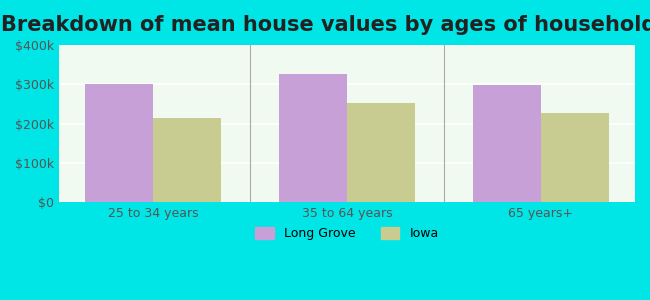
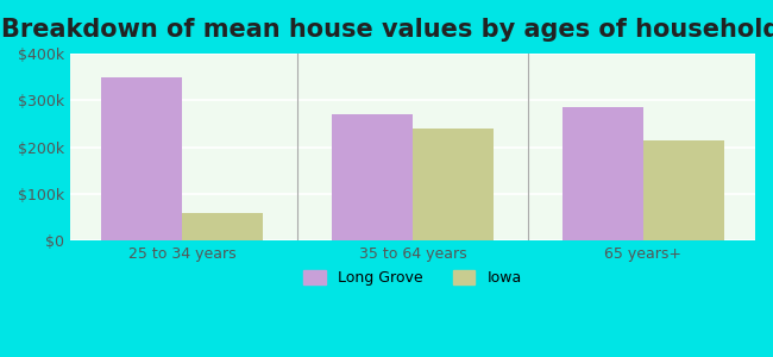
Long Grove/25 to 34 years: $300k -> $350k
Iowa/25 to 34 years: $215k -> $60k
Long Grove/35 to 64 years: $325k -> $270k
Iowa/35 to 64 years: $253k -> $240k
Long Grove/65 years+: $298k -> $285k
Iowa/65 years+: $228k -> $215k
